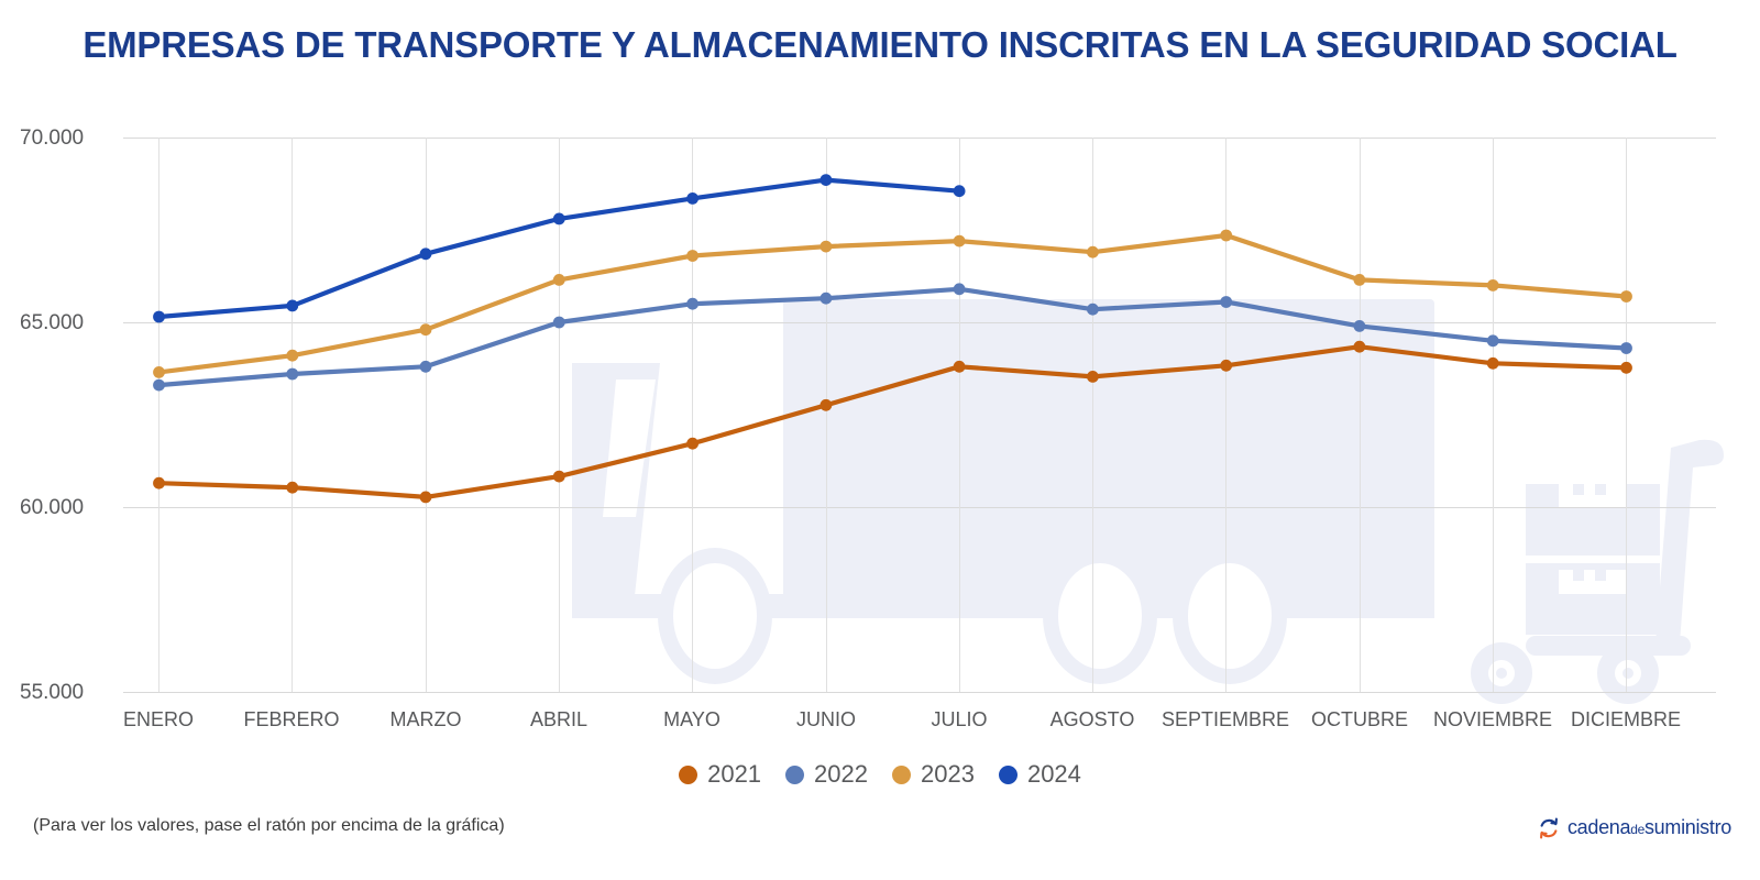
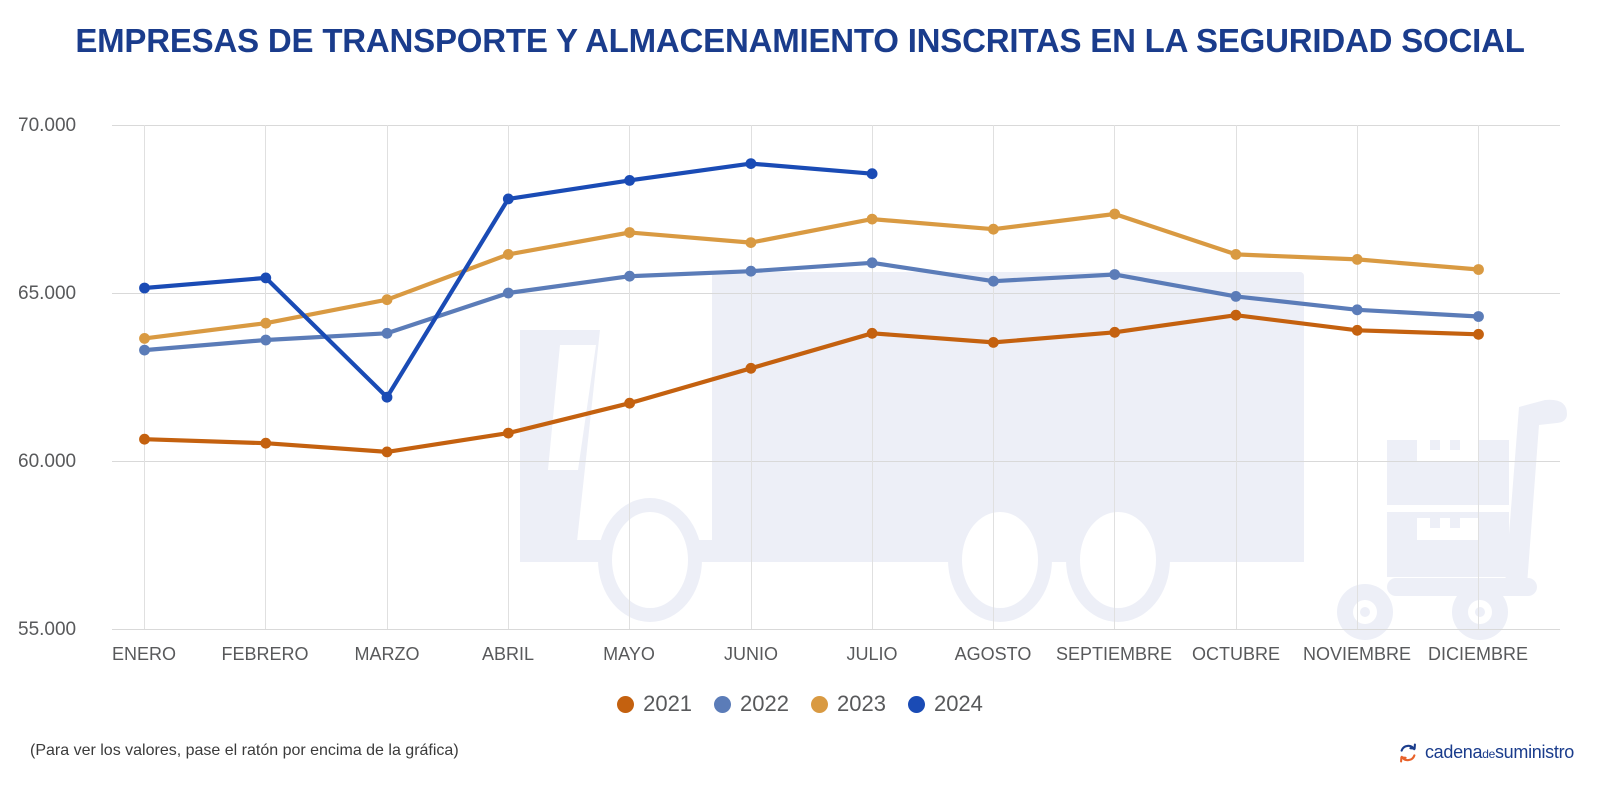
2024/MARZO: 66800 -> 61900
2023/JUNIO: 67000 -> 66500
